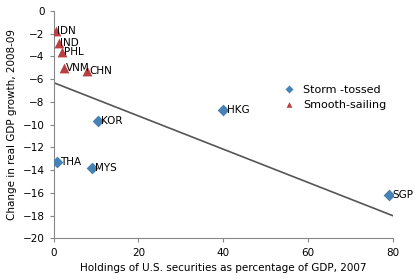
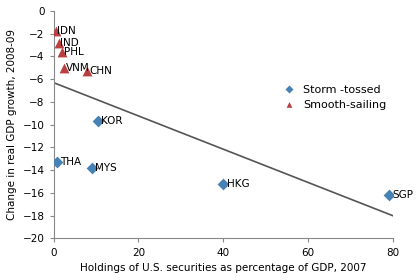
Storm -tossed/40: -8.7 -> -15.2
